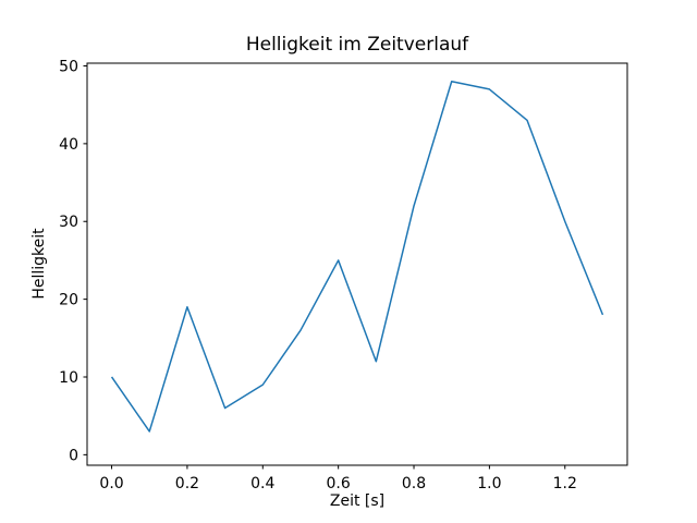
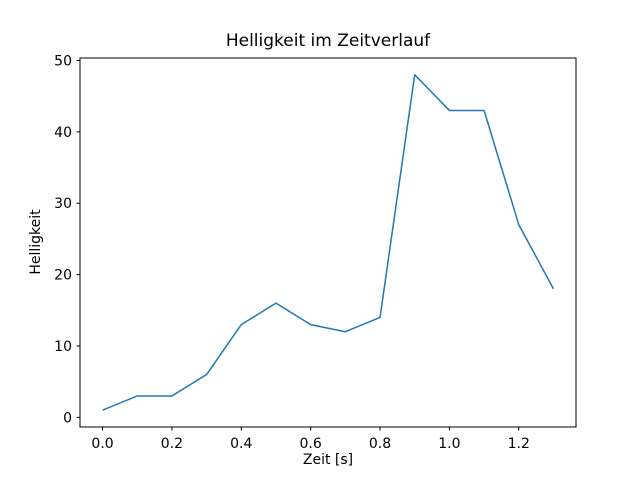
0.0: 10 -> 1
0.2: 19 -> 3
0.4: 9 -> 13
0.6: 25 -> 13
0.8: 32 -> 14
1.0: 47 -> 43
1.2: 30 -> 27
